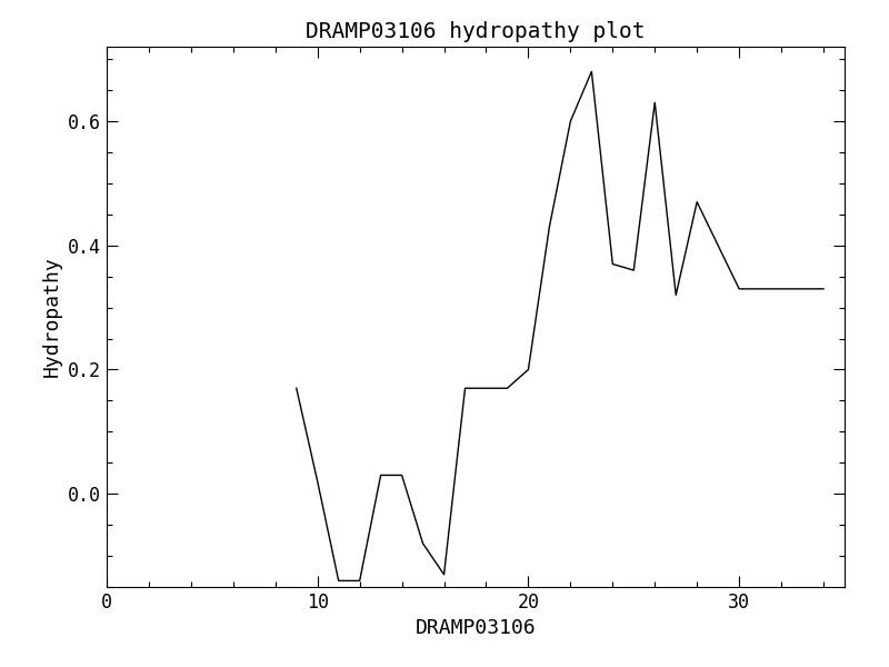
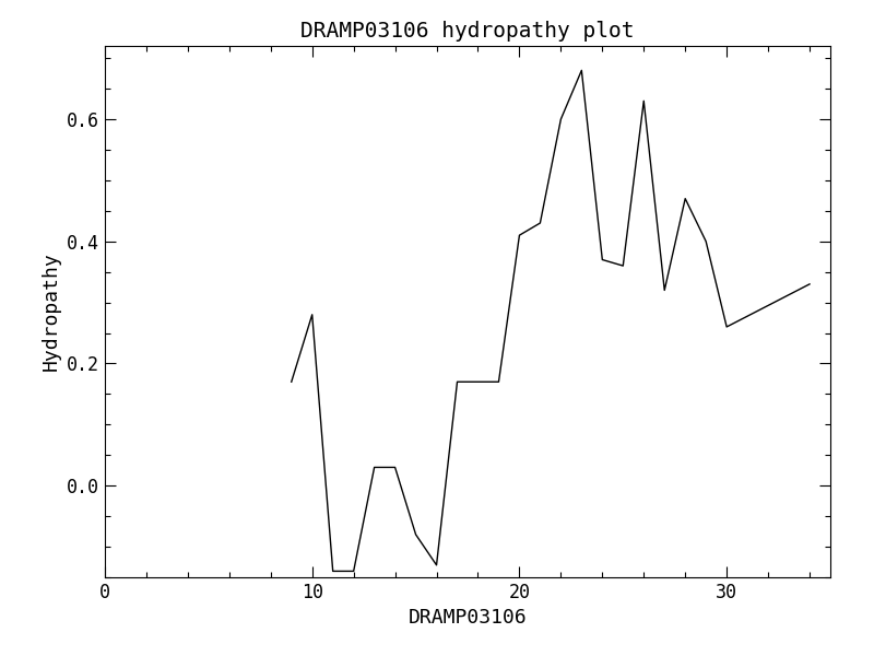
10: 0.02 -> 0.28
20: 0.20 -> 0.41
30: 0.33 -> 0.26
